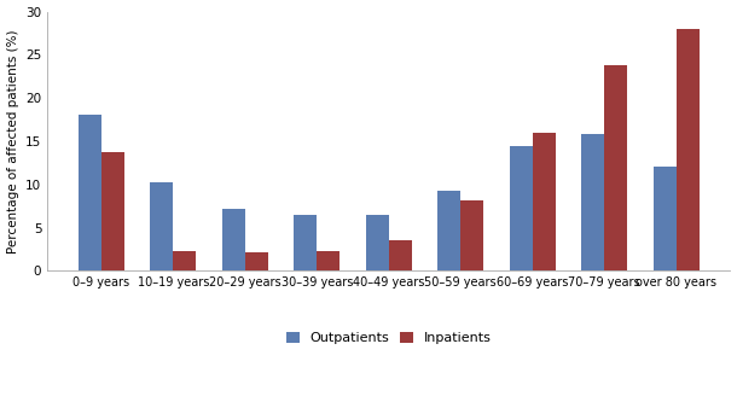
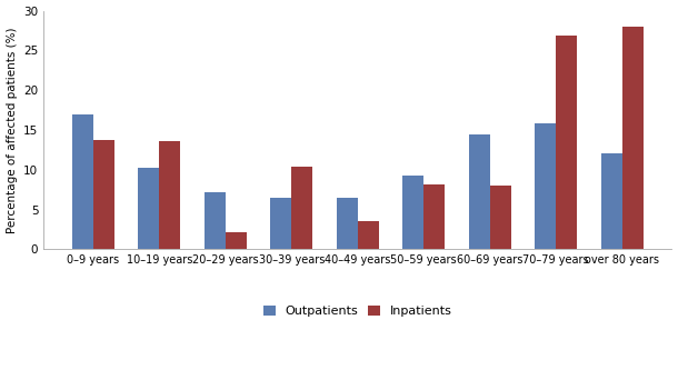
Outpatients/0–9 years: 18.0 -> 17.0
Inpatients/10–19 years: 2.3 -> 13.6
Inpatients/30–39 years: 2.3 -> 10.4
Inpatients/60–69 years: 16.0 -> 8.0
Inpatients/70–79 years: 23.8 -> 26.8
